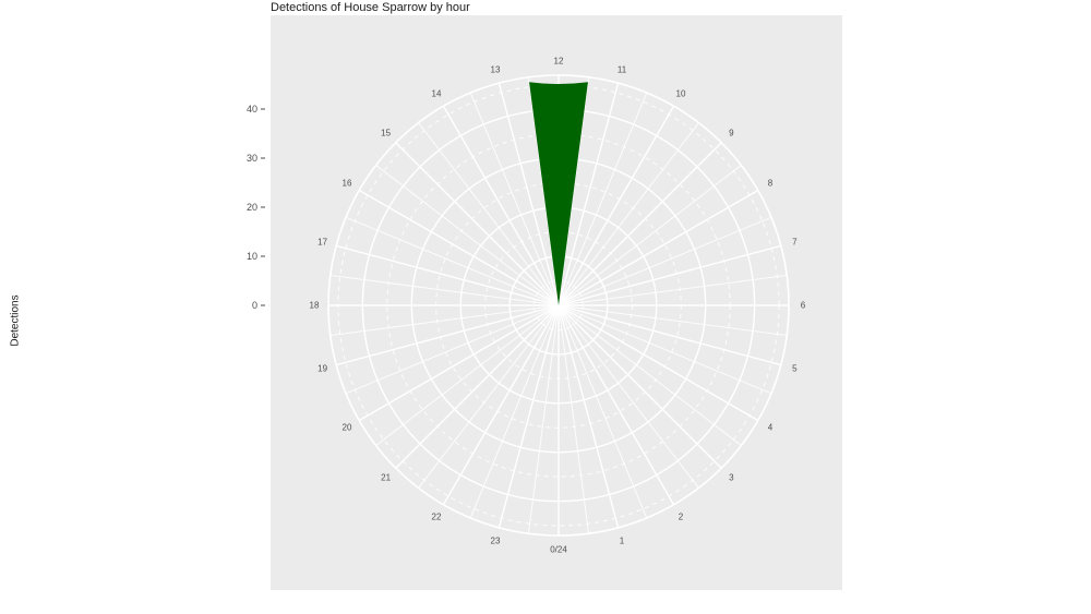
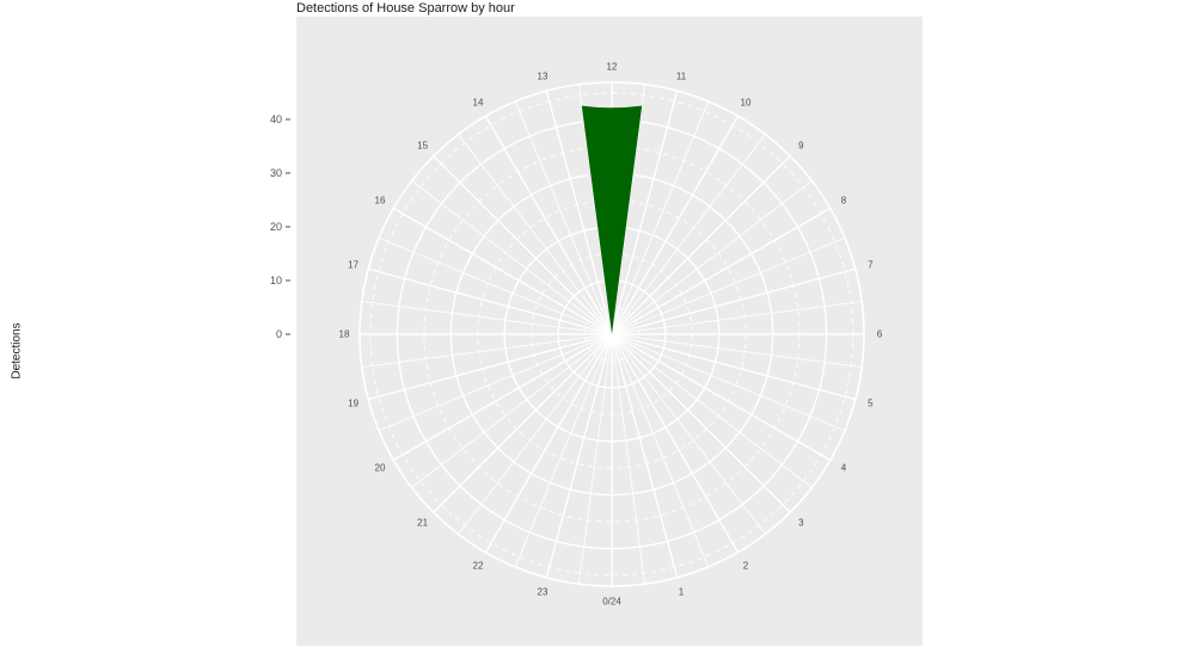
12: 46 -> 43
